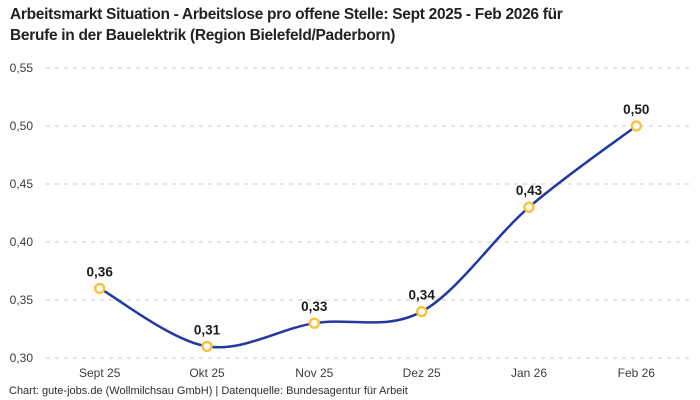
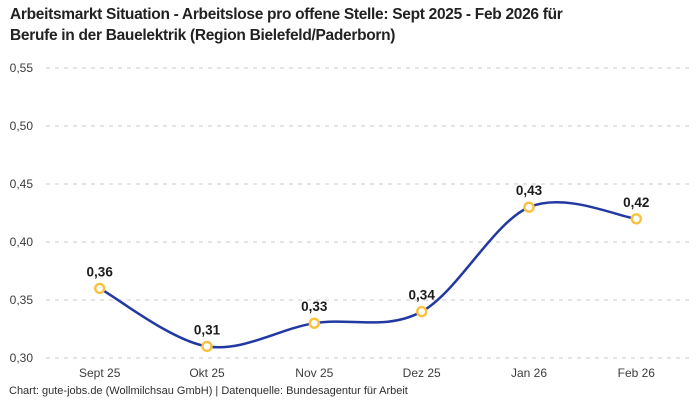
Feb 26: 0,50 -> 0,42
